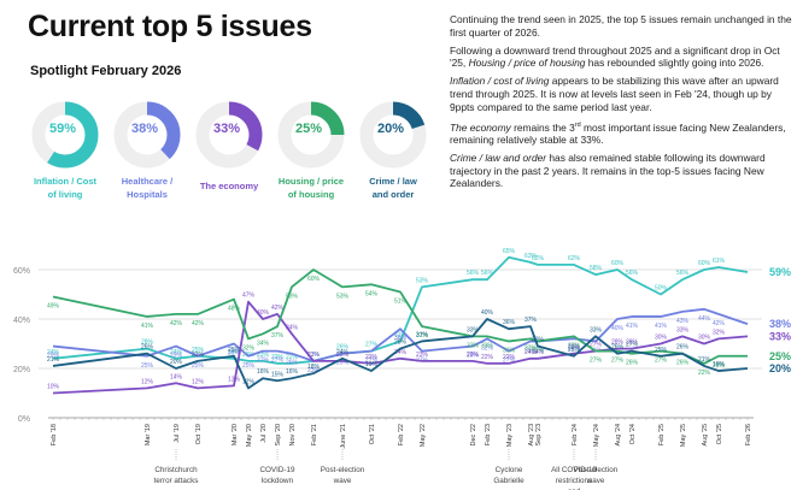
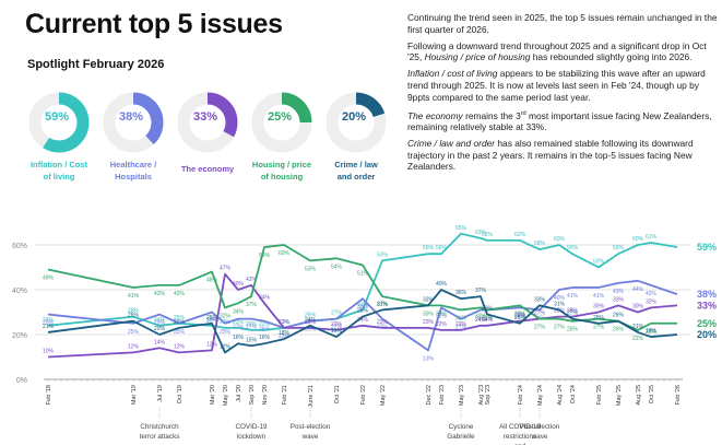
Housing / price of housing/Nov '20: 53% -> 59%
Healthcare / Hospitals/Dec '22: 29% -> 13%
Crime / law and order/Aug '24: 26% -> 31%
